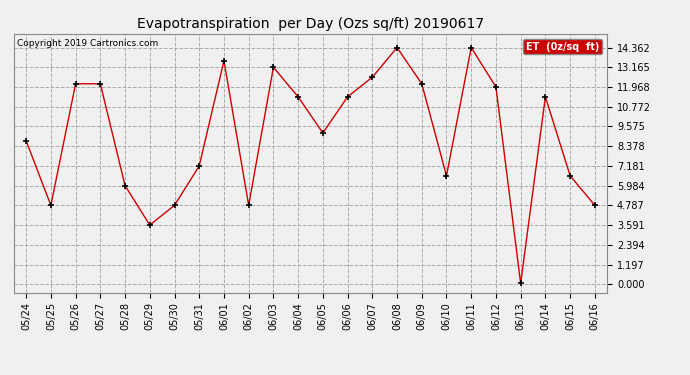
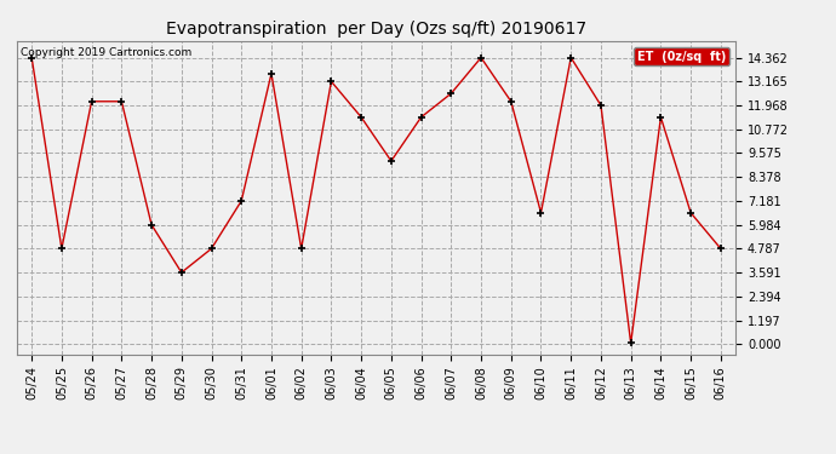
05/24: 8.7 -> 14.4
